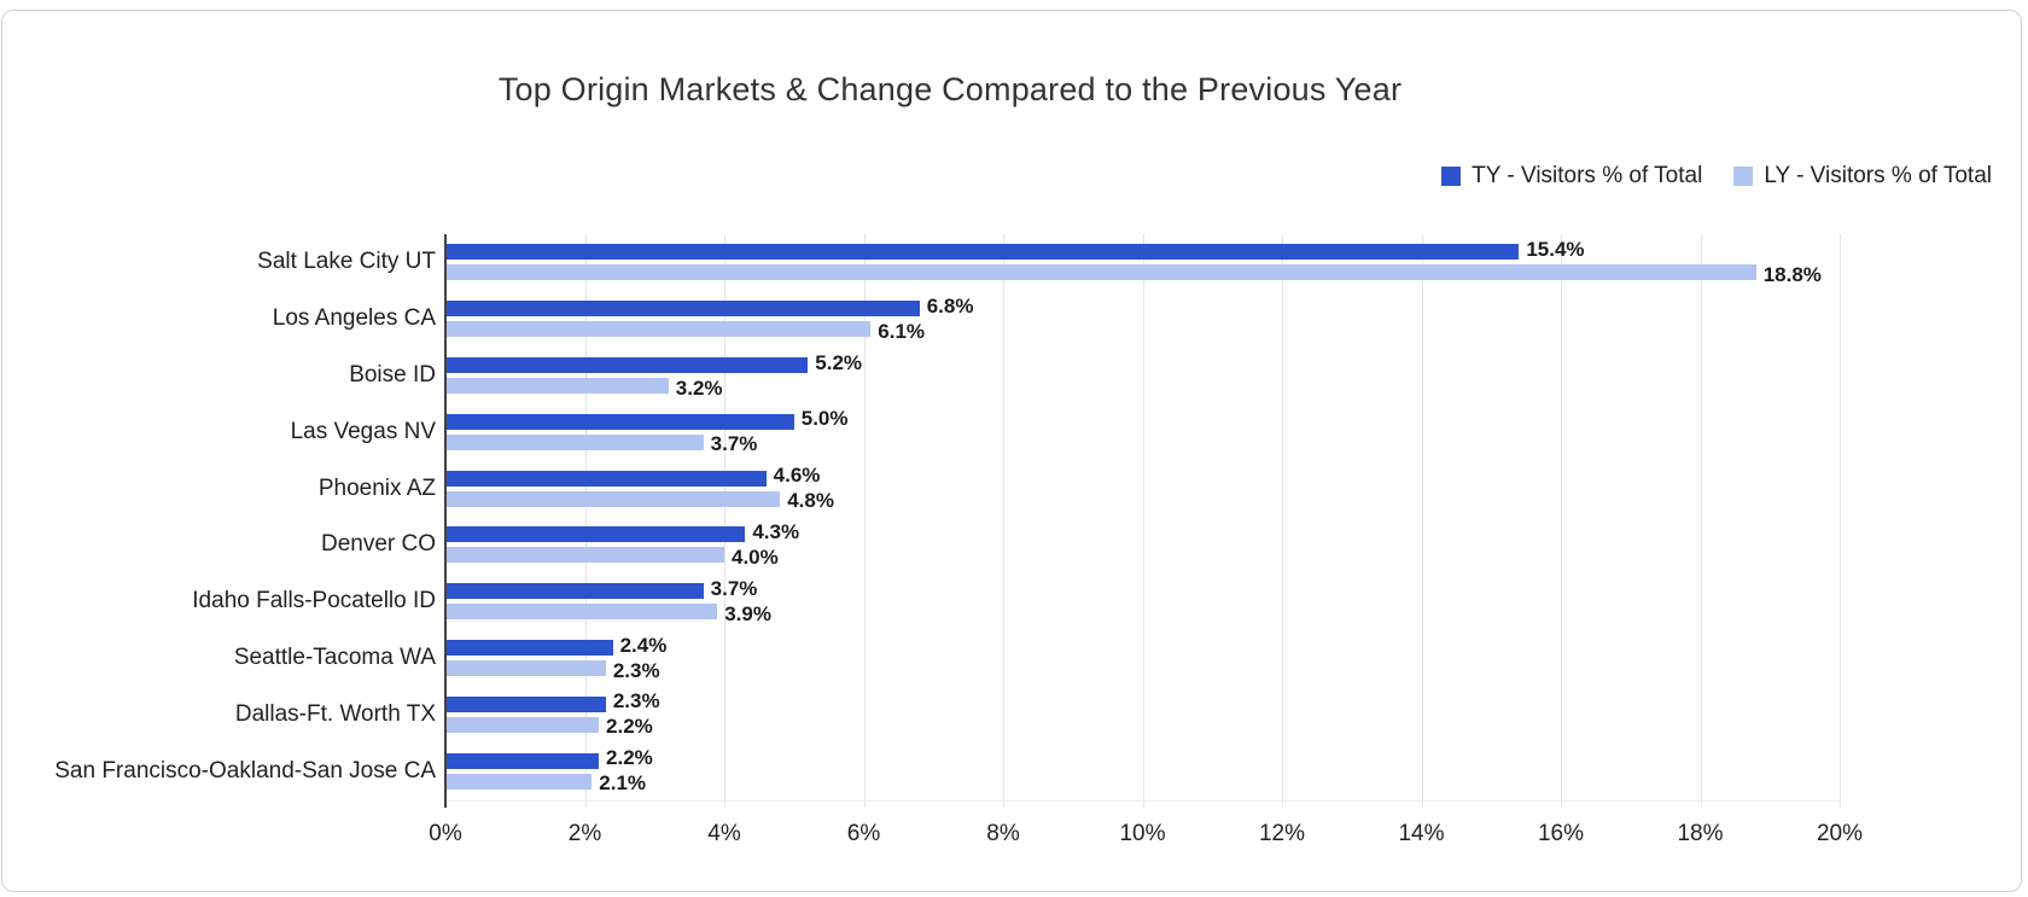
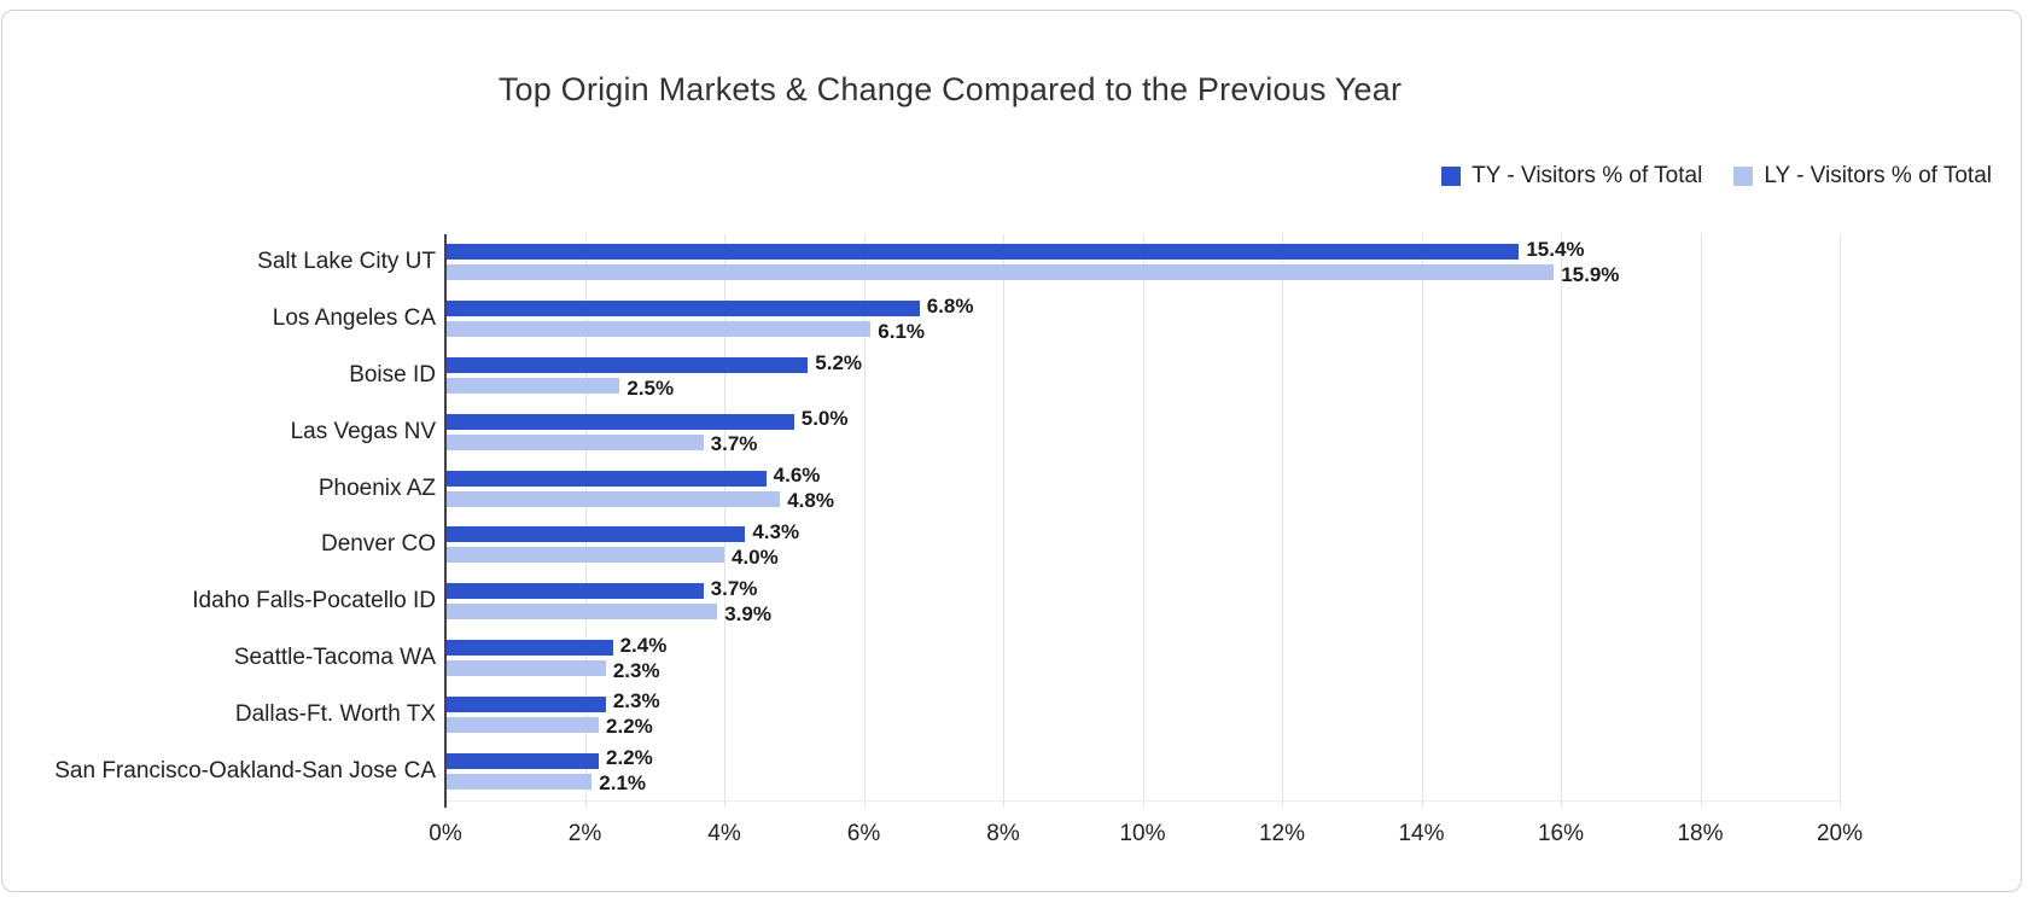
LY - Visitors % of Total/Salt Lake City UT: 18.8% -> 15.9%
LY - Visitors % of Total/Boise ID: 3.2% -> 2.5%
